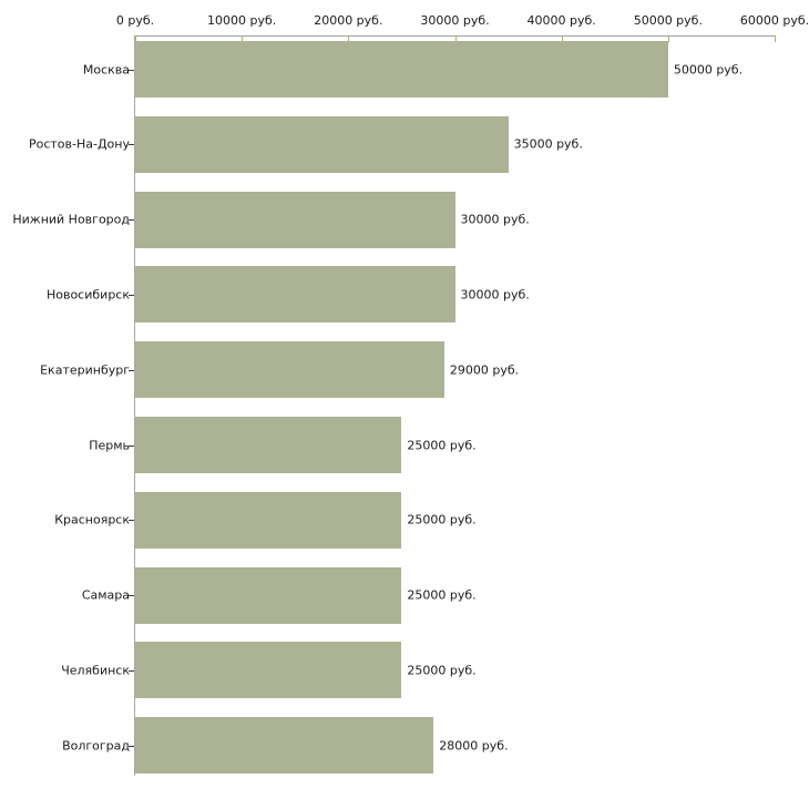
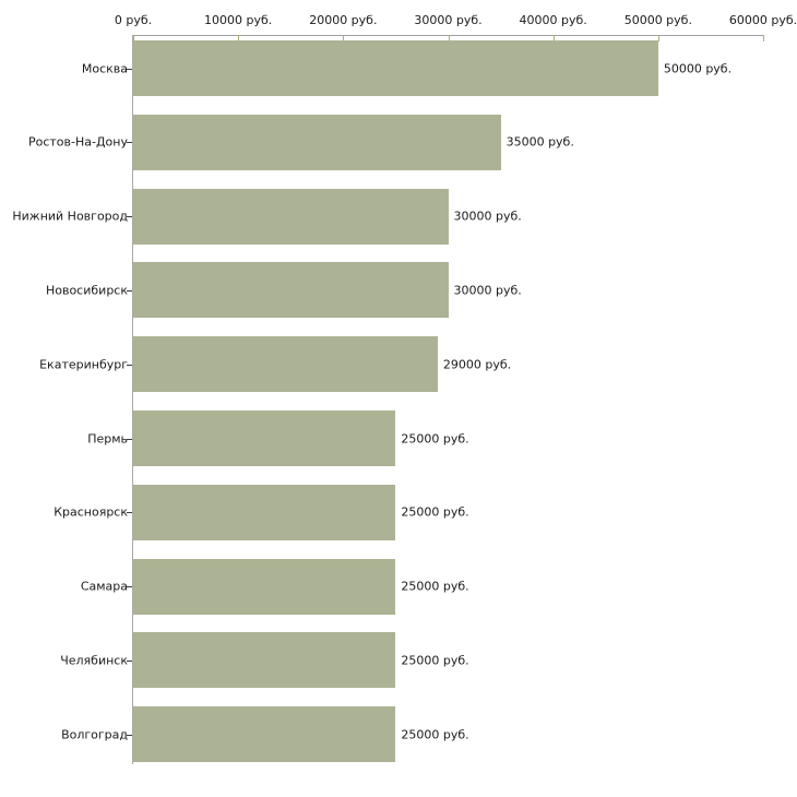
Волгоград: 28000 -> 25000
